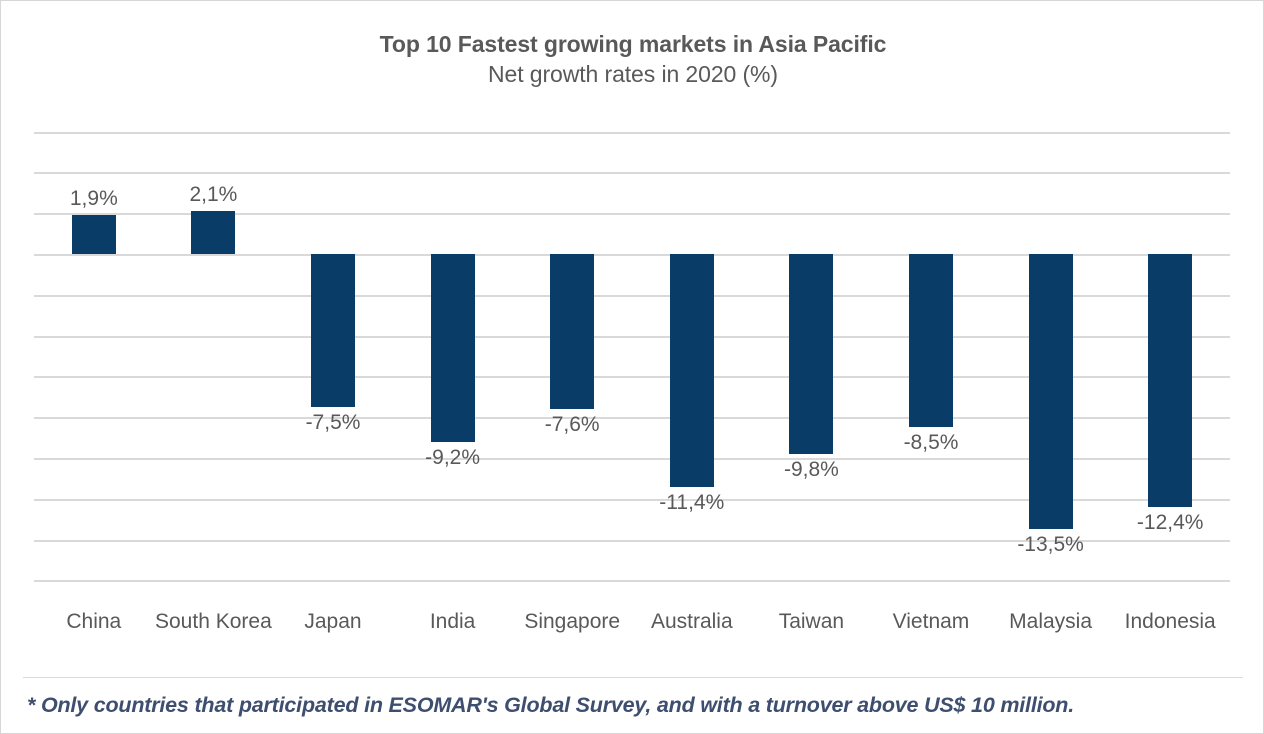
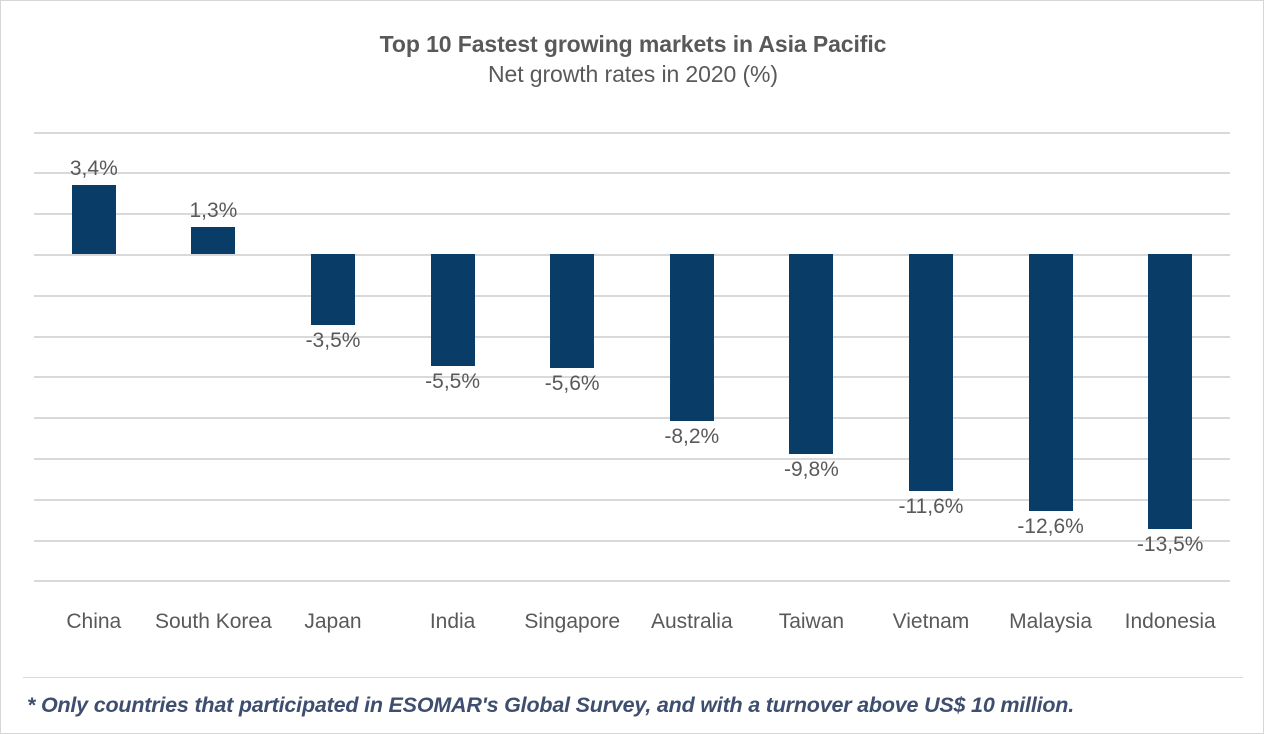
China: 1,9% -> 3,4%
South Korea: 2,1% -> 1,3%
Japan: -7,5% -> -3,5%
India: -9,2% -> -5,5%
Singapore: -7,6% -> -5,6%
Australia: -11,4% -> -8,2%
Vietnam: -8,5% -> -11,6%
Malaysia: -13,5% -> -12,6%
Indonesia: -12,4% -> -13,5%
